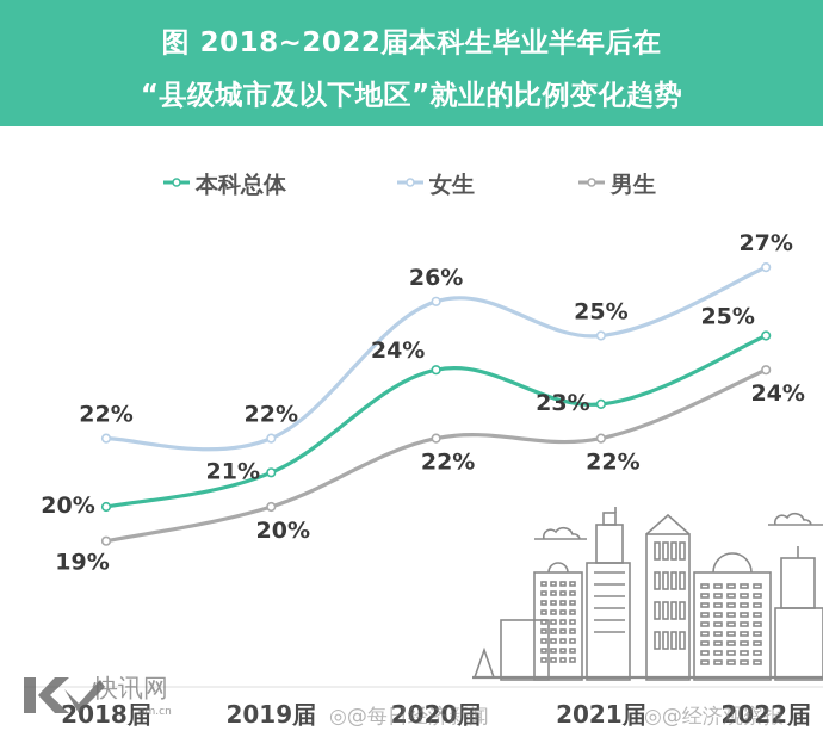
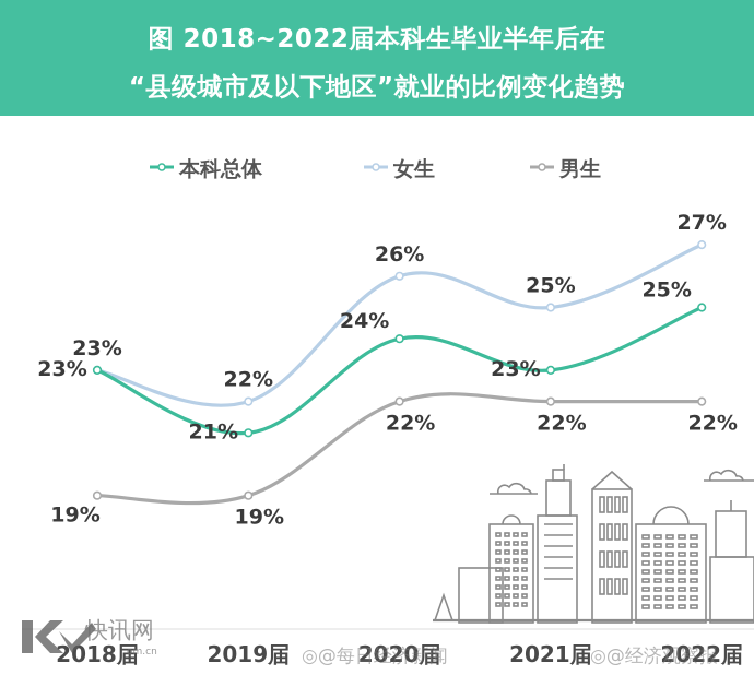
本科总体/2018届: 20% -> 23%
女生/2018届: 22% -> 23%
男生/2019届: 20% -> 19%
男生/2022届: 24% -> 22%
